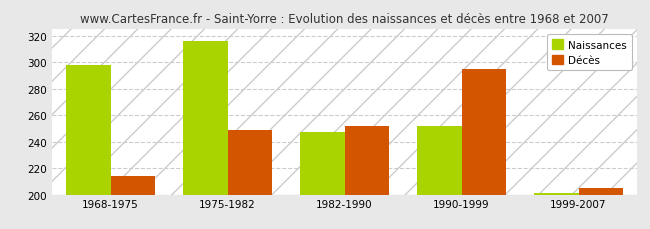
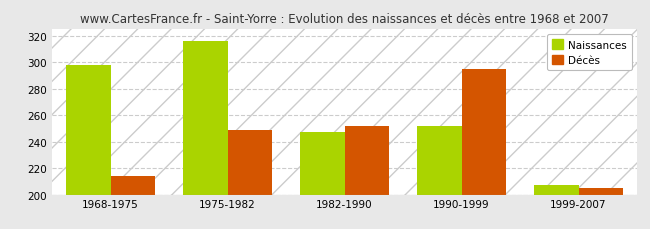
Naissances/1999-2007: 201 -> 207
